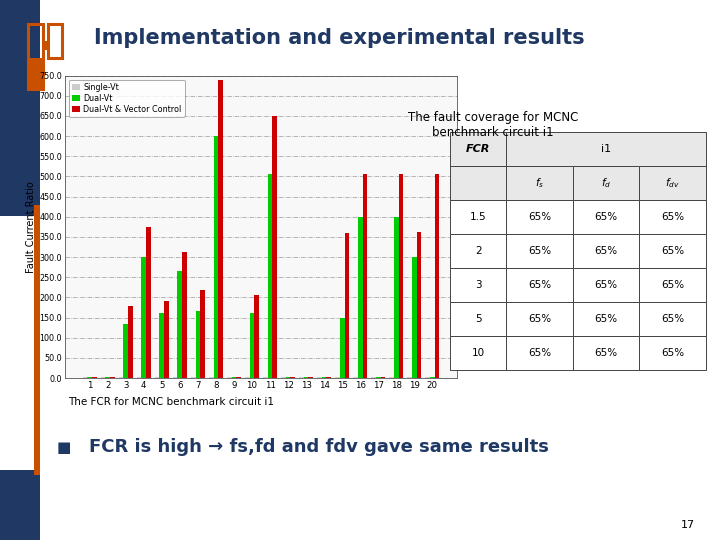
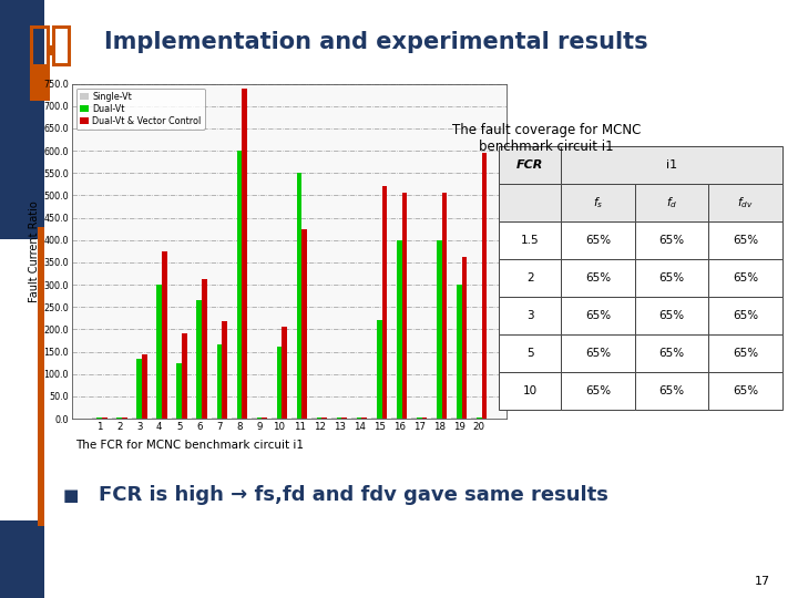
Dual-Vt & Vector Control/3: 178 -> 145
Dual-Vt/5: 160 -> 125
Dual-Vt/11: 505 -> 550
Dual-Vt & Vector Control/11: 650 -> 425
Dual-Vt/15: 150 -> 220
Dual-Vt & Vector Control/15: 360 -> 520
Dual-Vt & Vector Control/20: 505 -> 595
